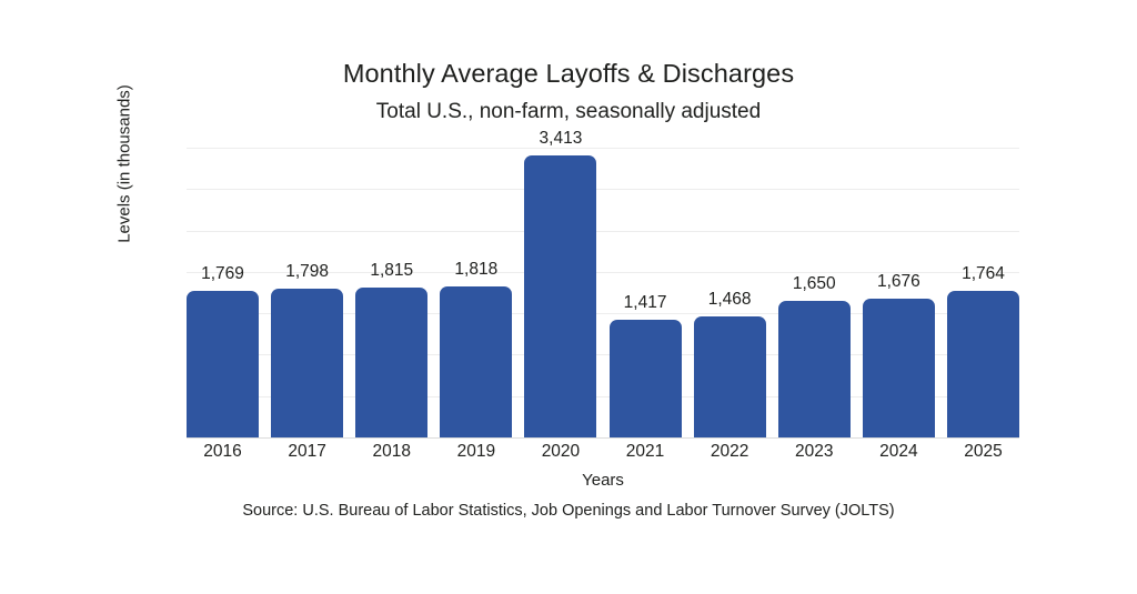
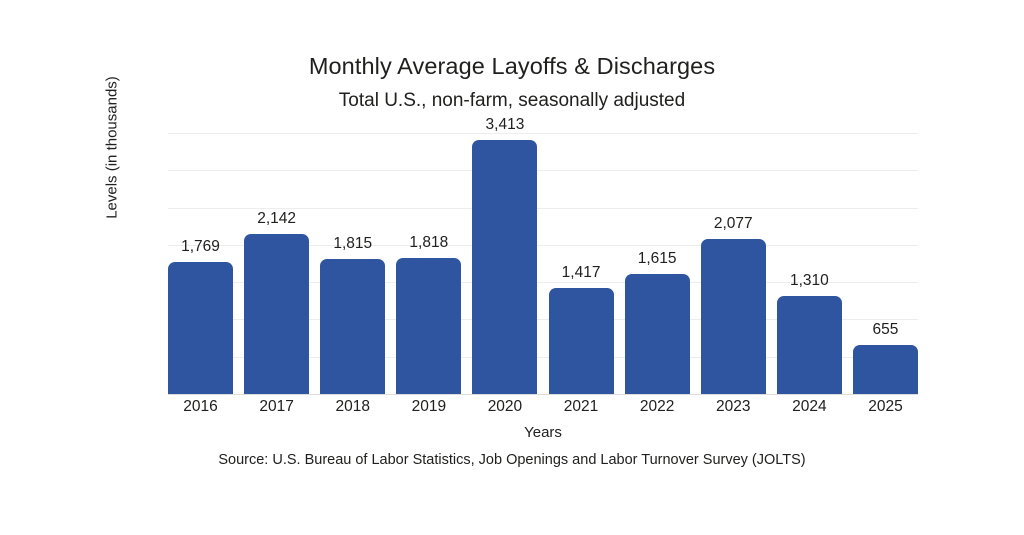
2017: 1,798 -> 2,142
2022: 1,468 -> 1,615
2023: 1,650 -> 2,077
2024: 1,676 -> 1,310
2025: 1,764 -> 655
